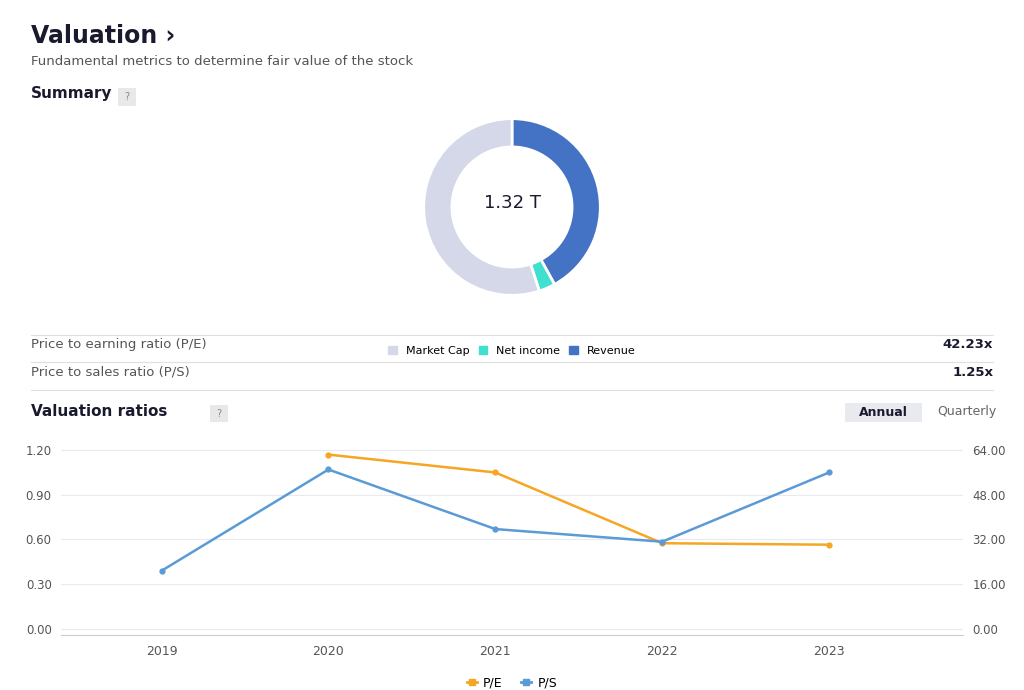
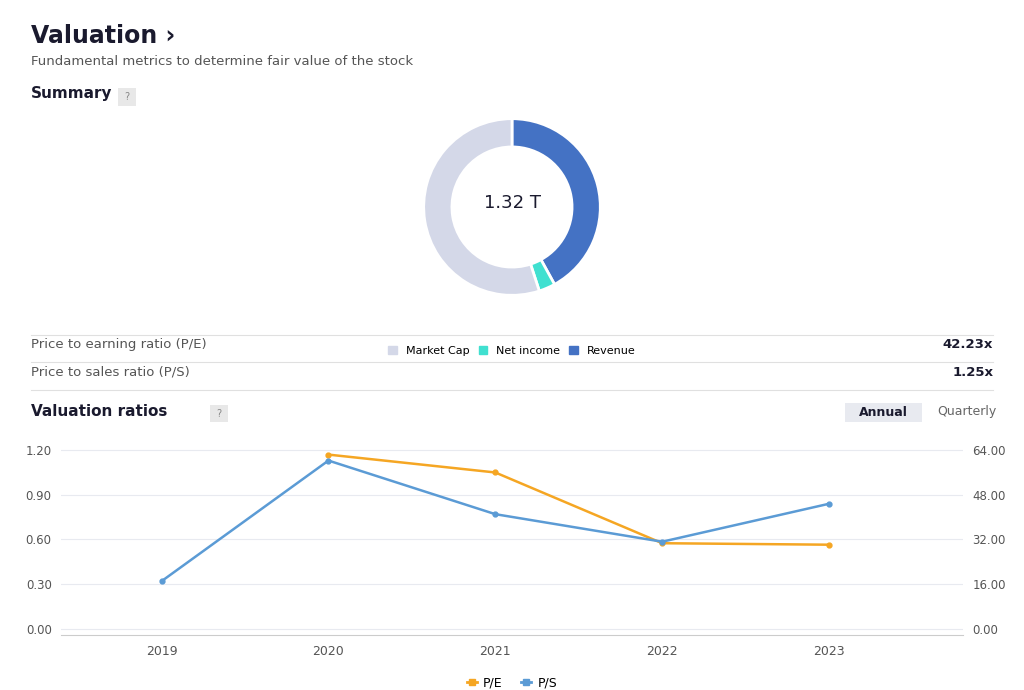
P/S/2019: 0.39 -> 0.32
P/S/2020: 1.07 -> 1.13
P/S/2021: 0.67 -> 0.77
P/S/2023: 1.05 -> 0.84
